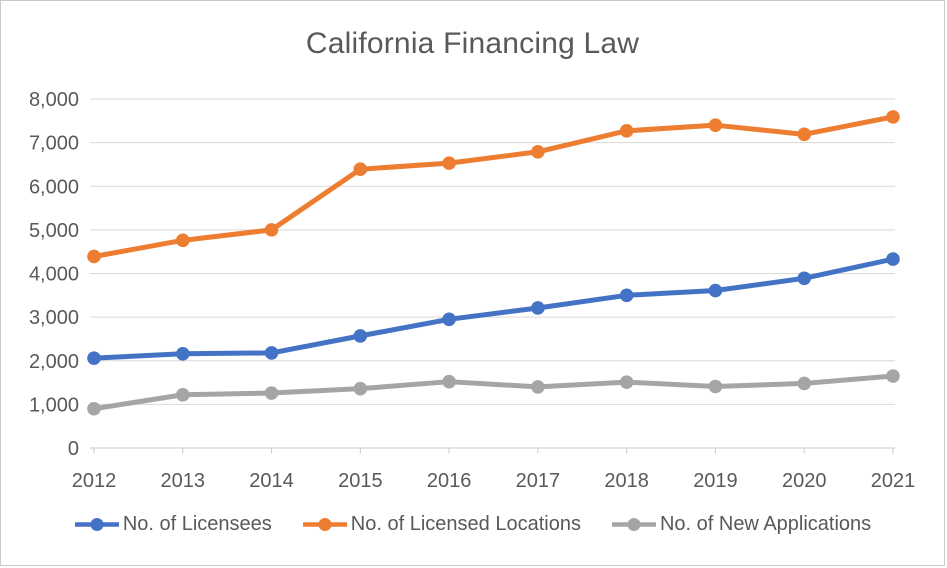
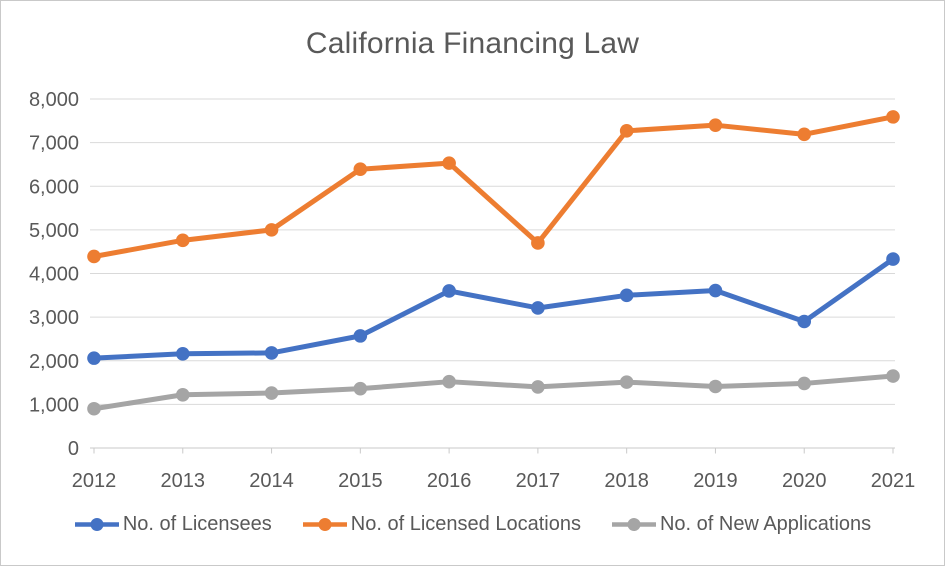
No. of Licensees/2016: 3000 -> 3600
No. of Licensed Locations/2017: 6800 -> 4700
No. of Licensees/2020: 3900 -> 2900
